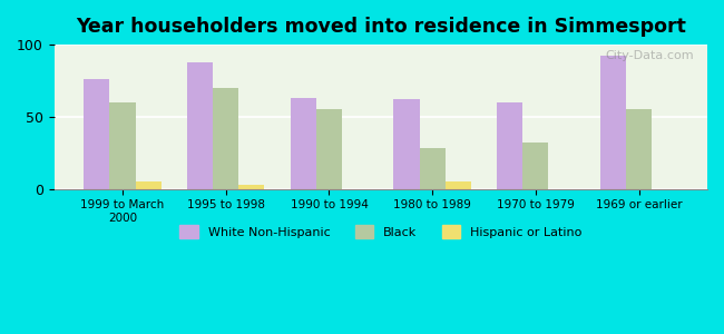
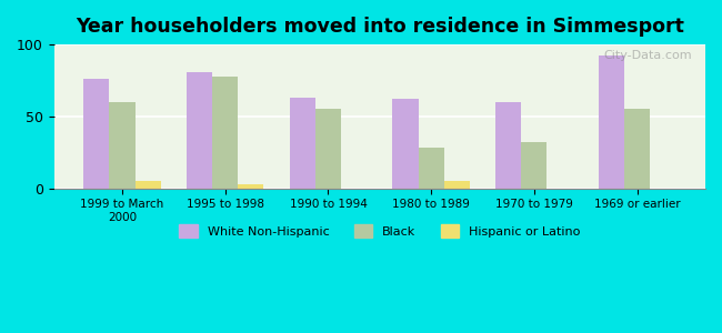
White Non-Hispanic/1995 to 1998: 88 -> 81
Black/1995 to 1998: 70 -> 78
